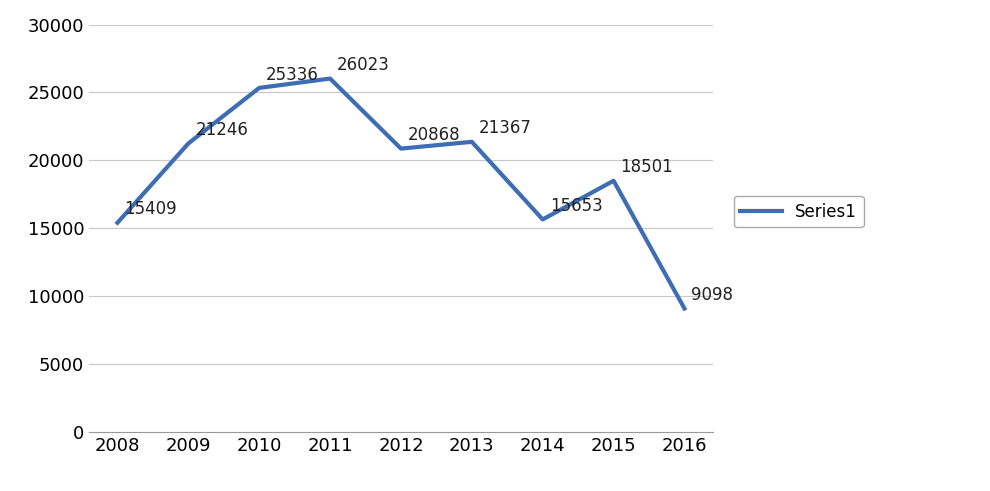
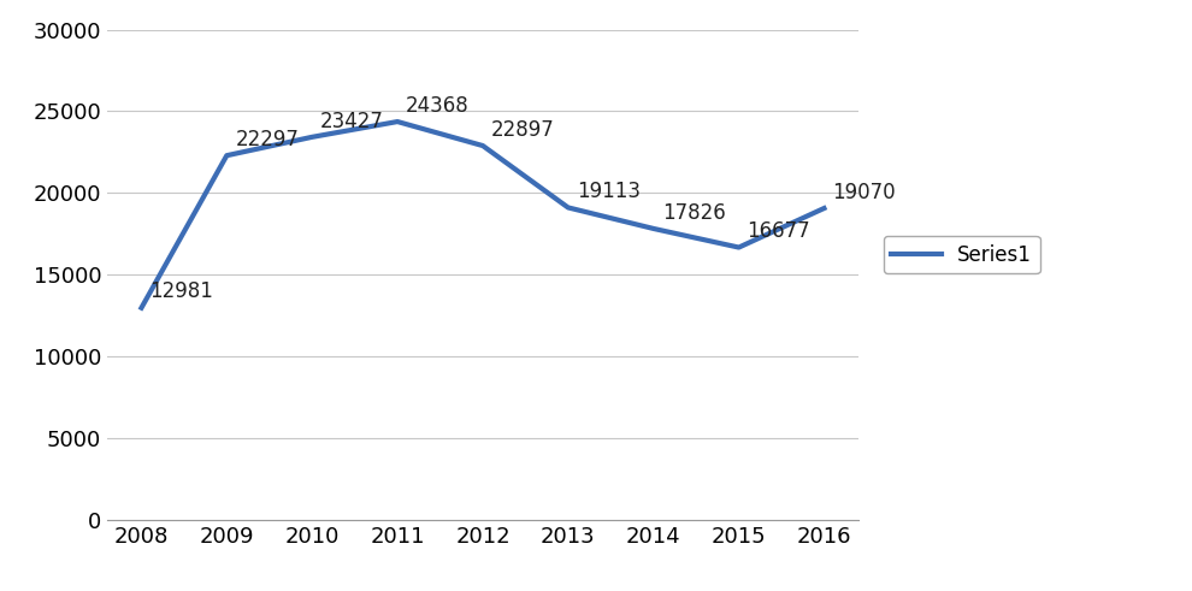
2008: 15409 -> 12981
2009: 21246 -> 22297
2010: 25336 -> 23427
2011: 26023 -> 24368
2012: 20868 -> 22897
2013: 21367 -> 19113
2014: 15653 -> 17826
2015: 18501 -> 16677
2016: 9098 -> 19070
